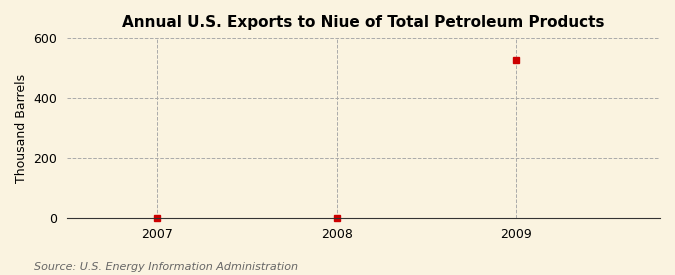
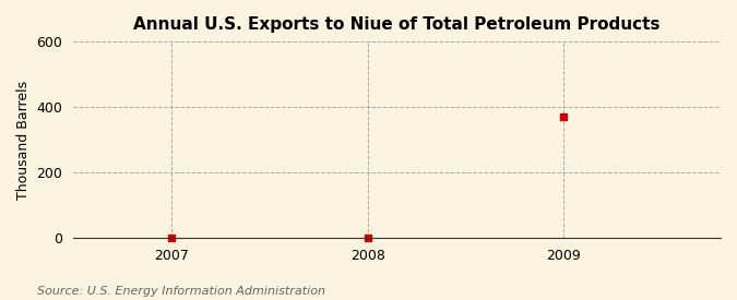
2009: 527 -> 370
